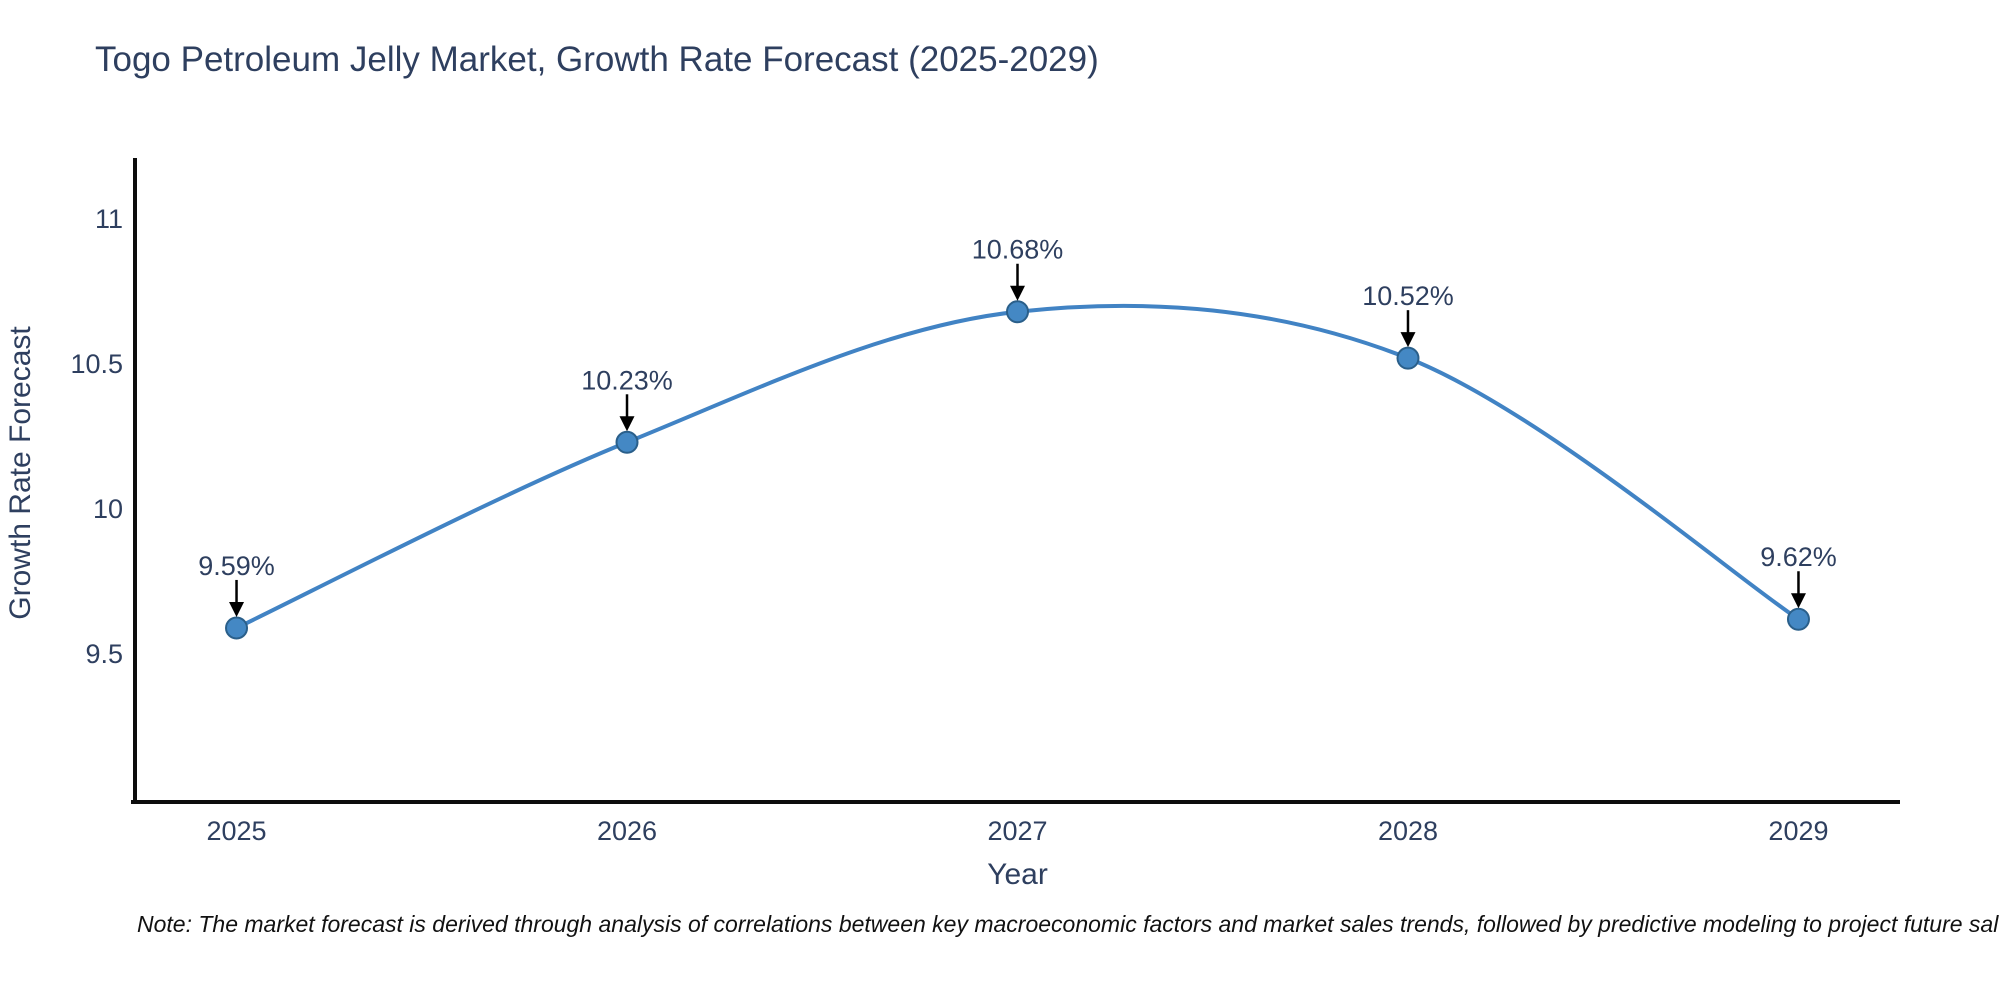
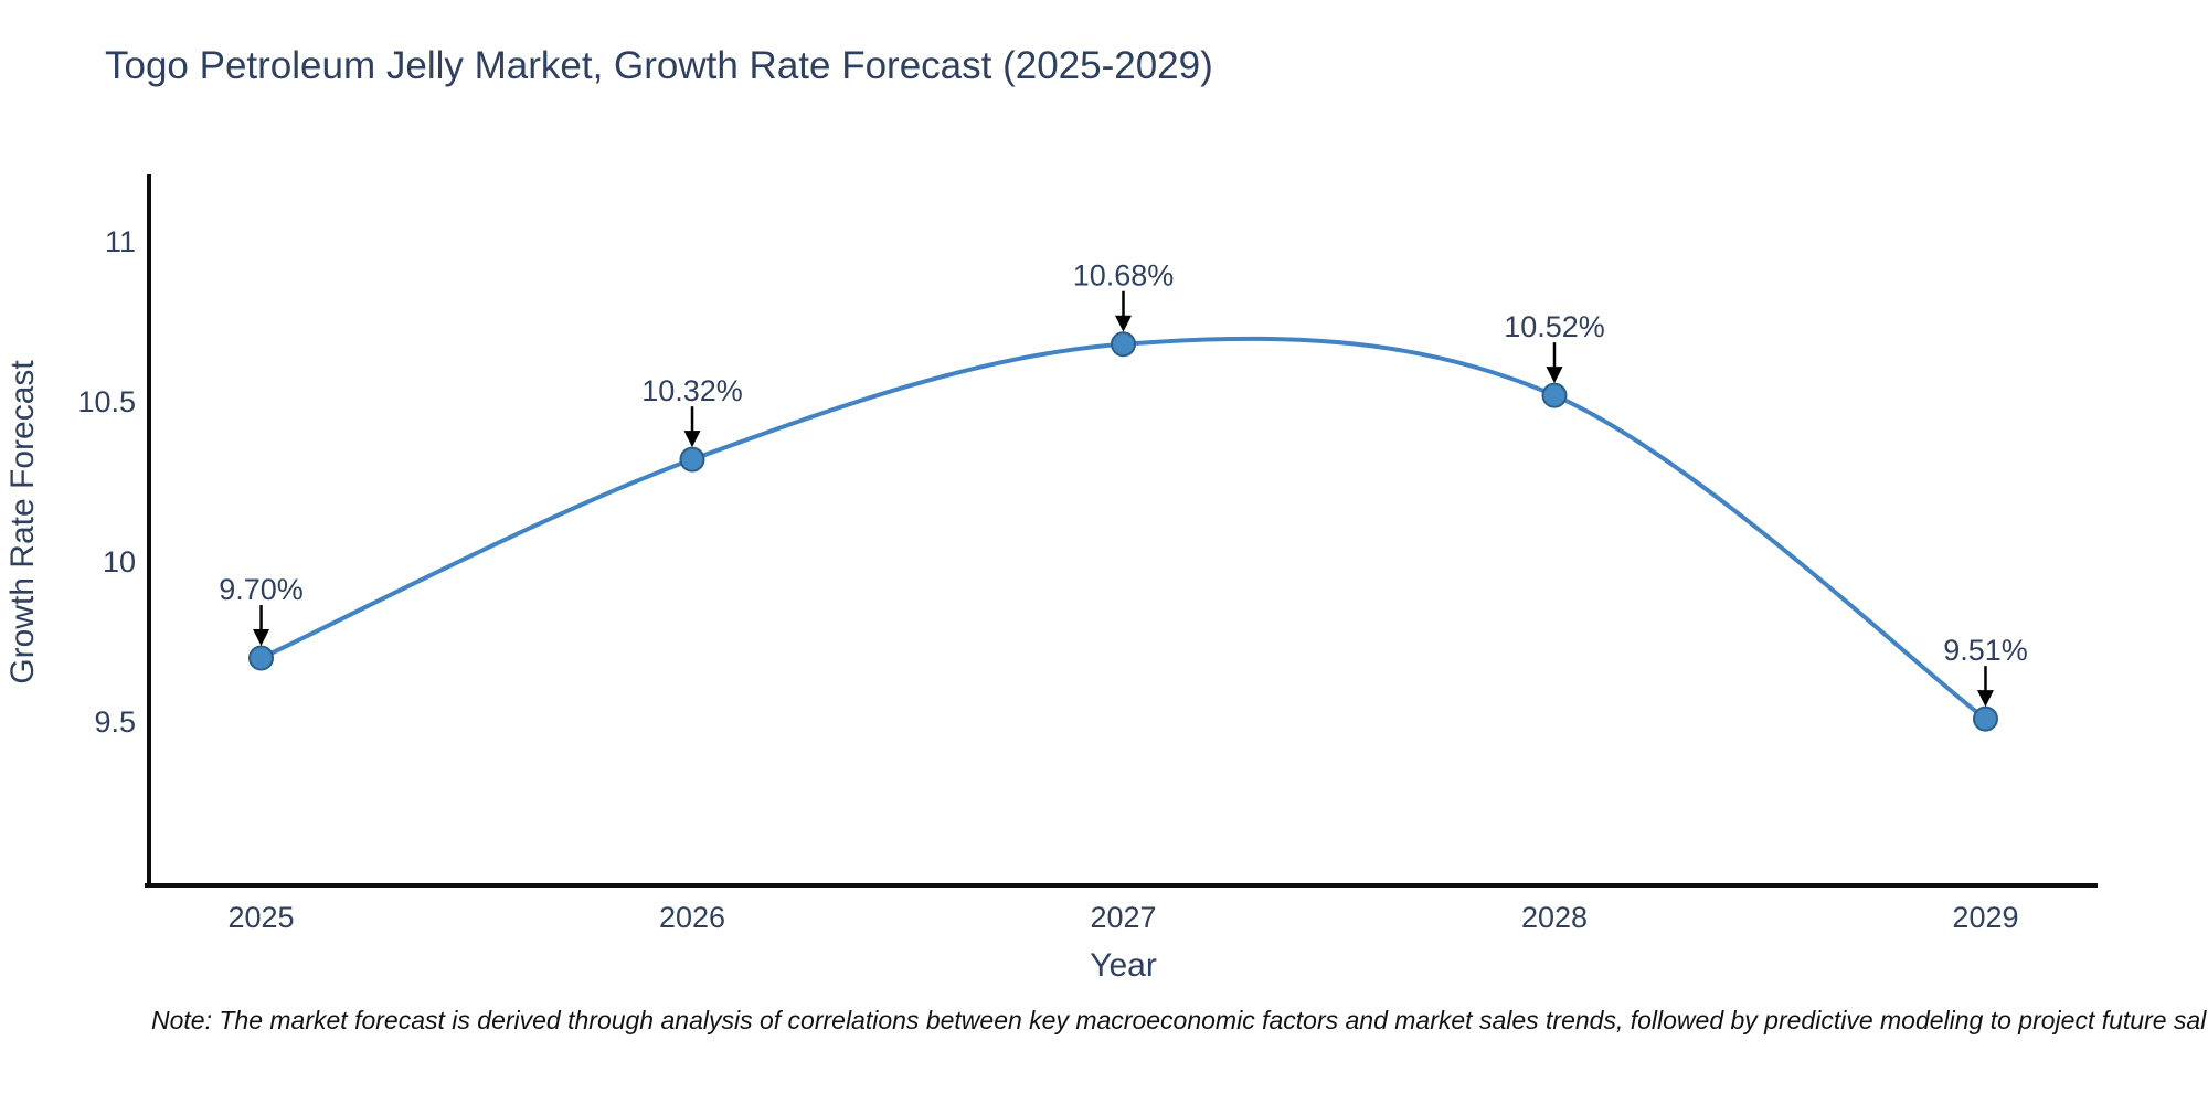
2025: 9.59% -> 9.70%
2026: 10.23% -> 10.32%
2029: 9.62% -> 9.51%
